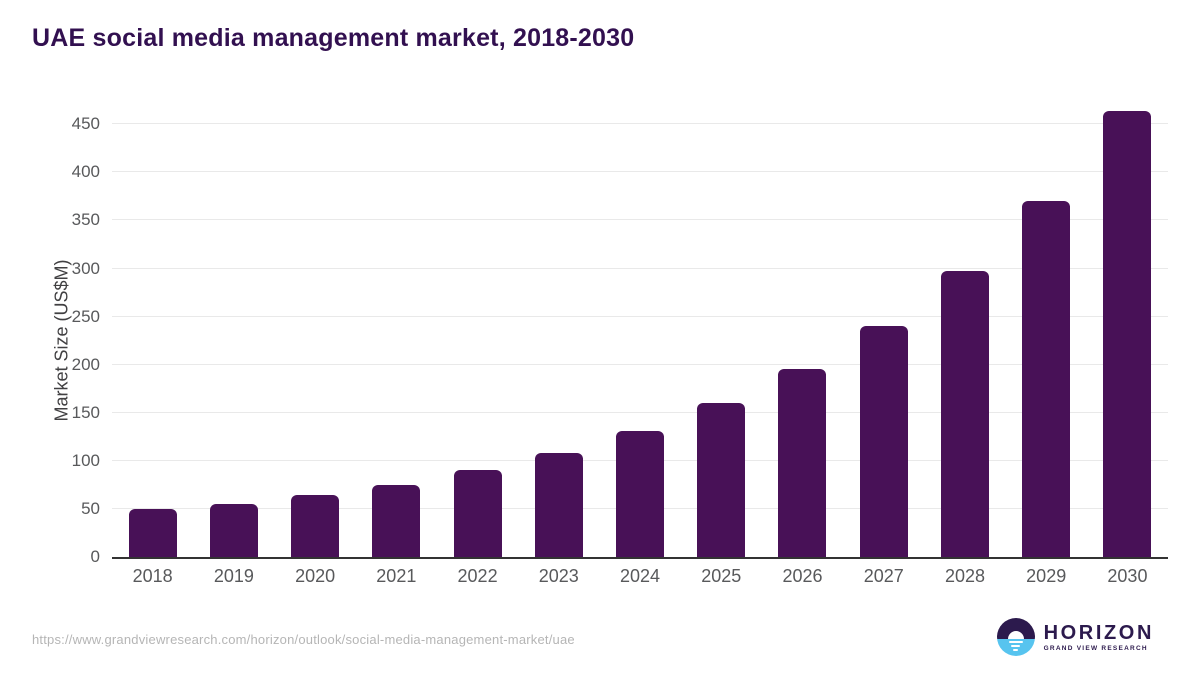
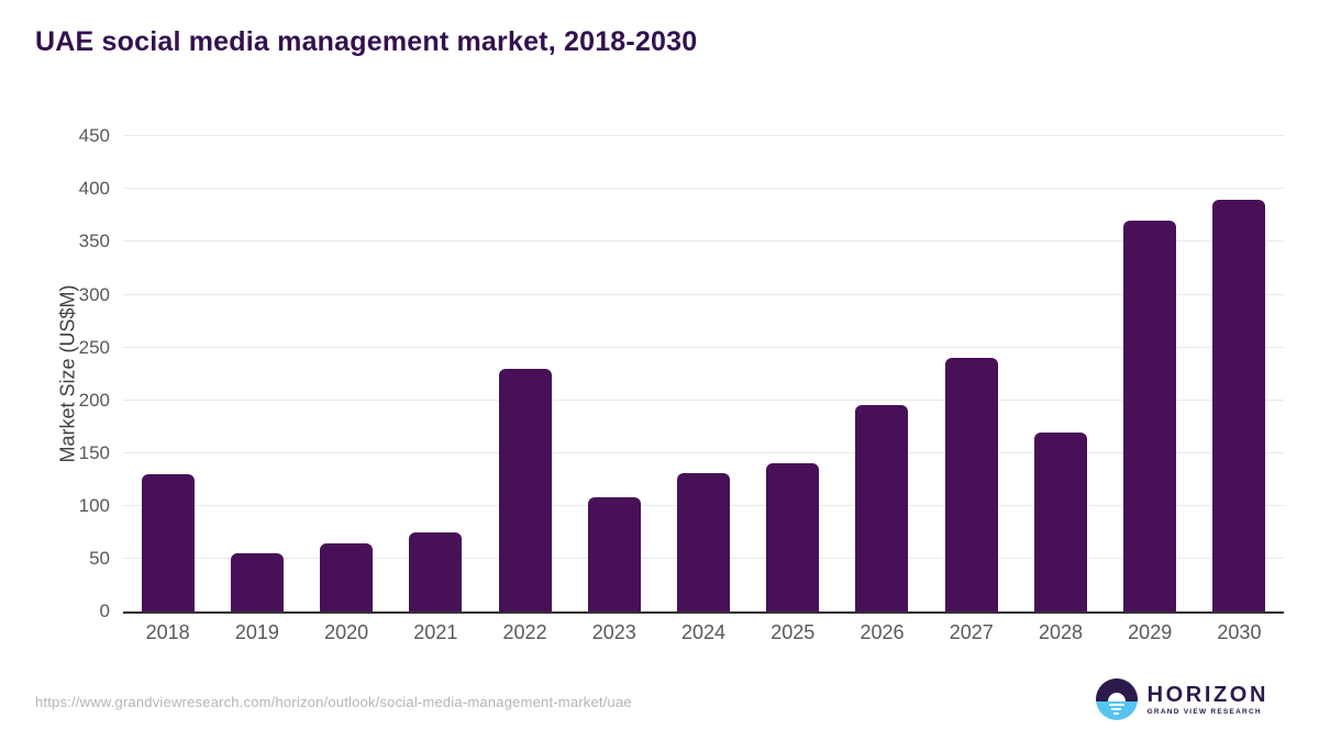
2018: 50 -> 130
2022: 90 -> 230
2025: 160 -> 140
2028: 300 -> 170
2030: 460 -> 390
